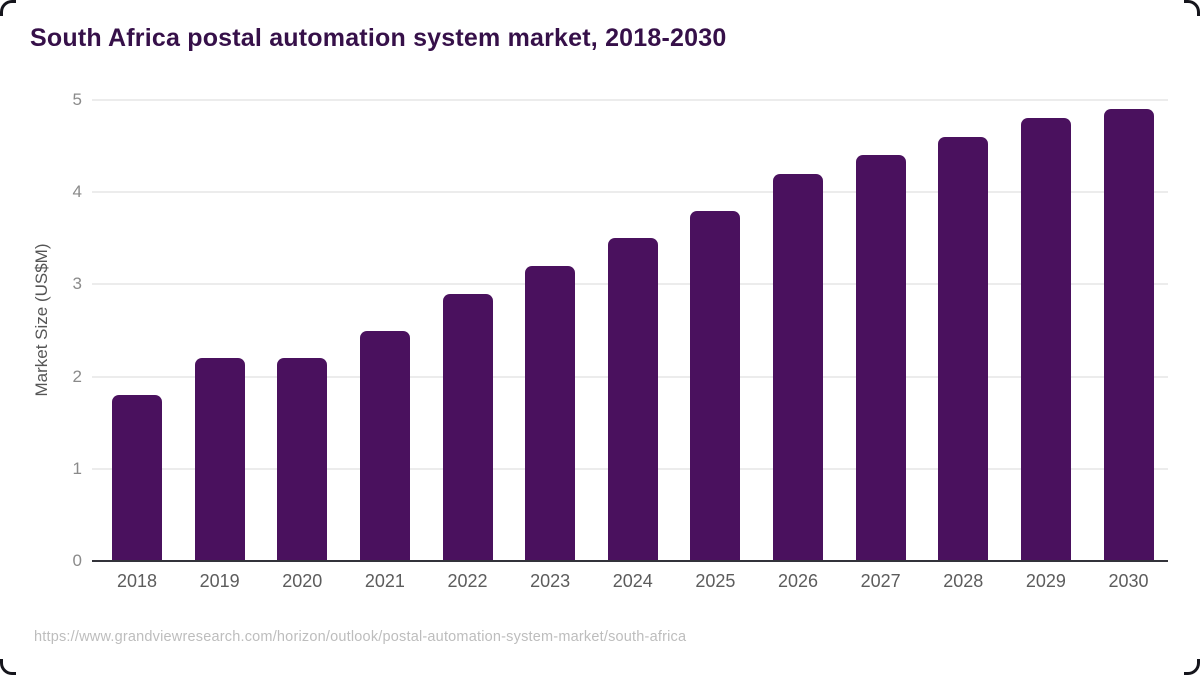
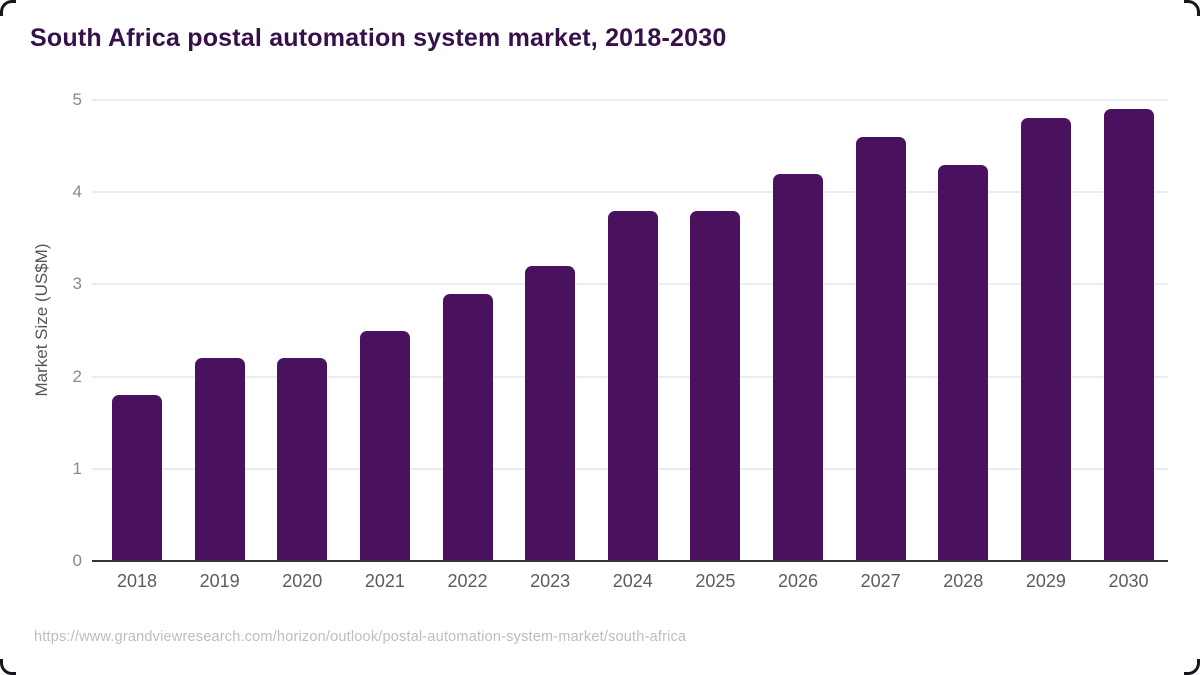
2024: 3.5 -> 3.8
2027: 4.4 -> 4.6
2028: 4.6 -> 4.3
